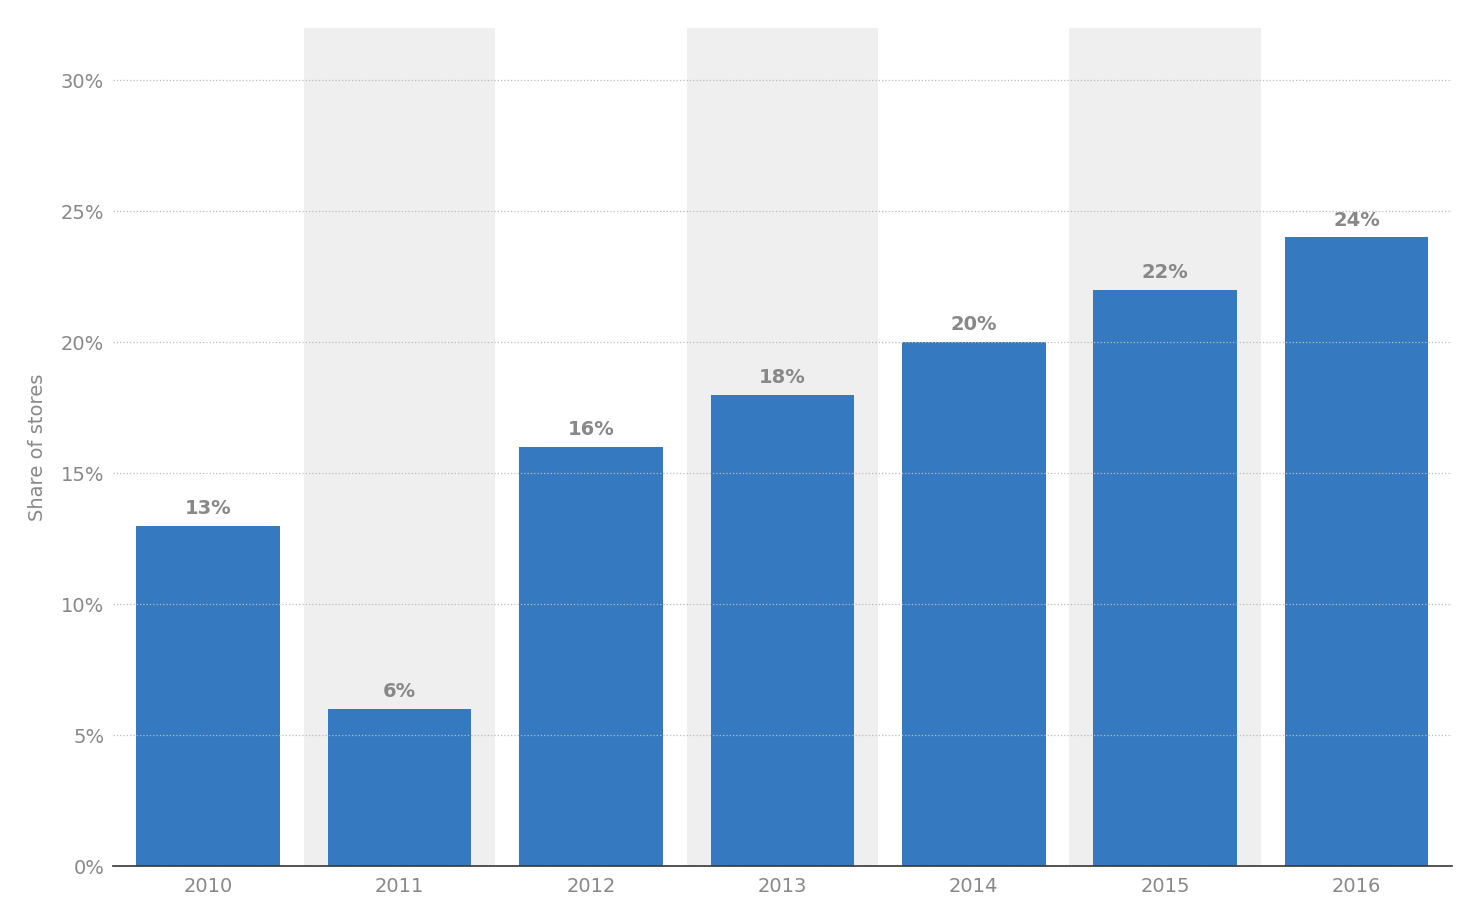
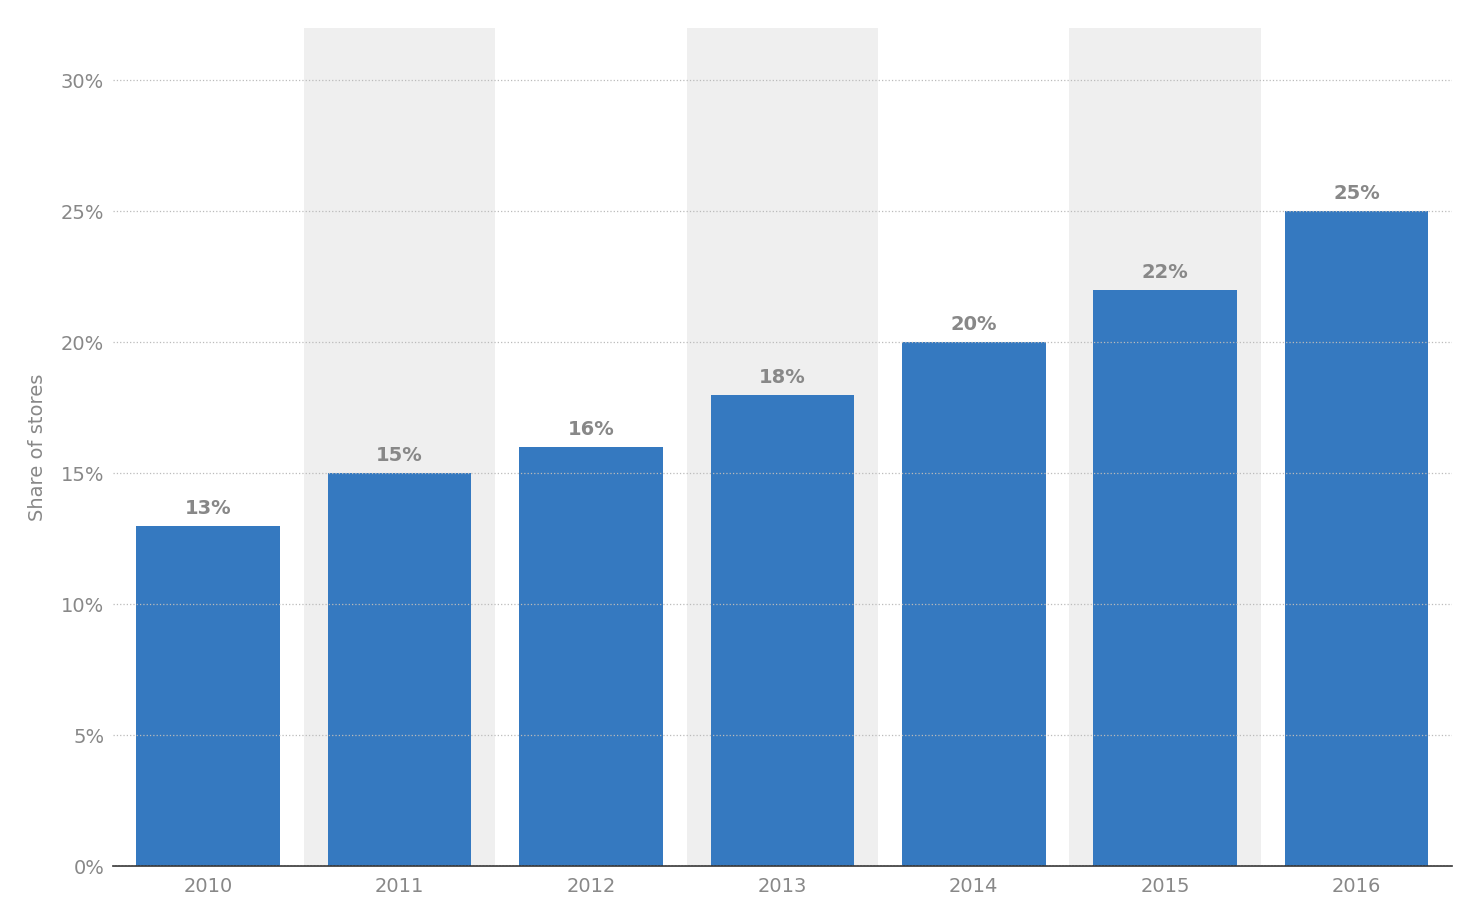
2011: 6% -> 15%
2016: 24% -> 25%
